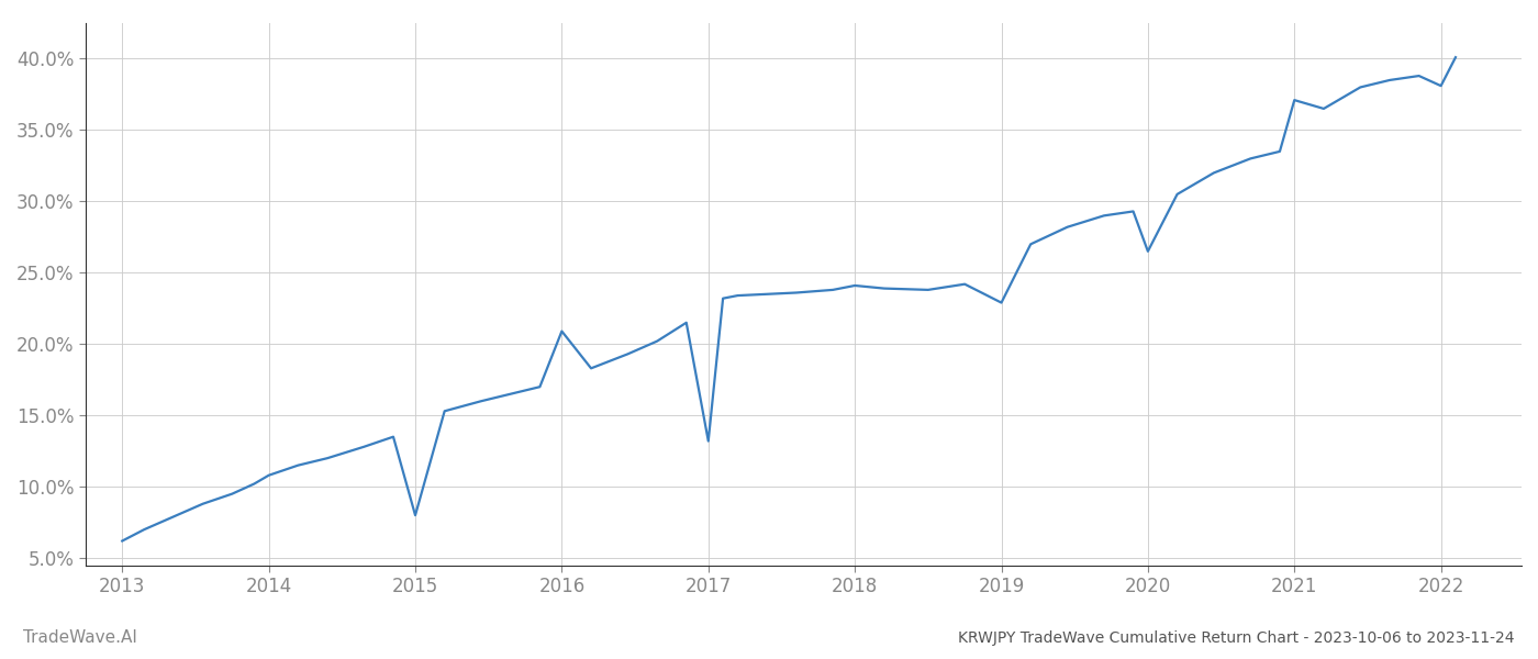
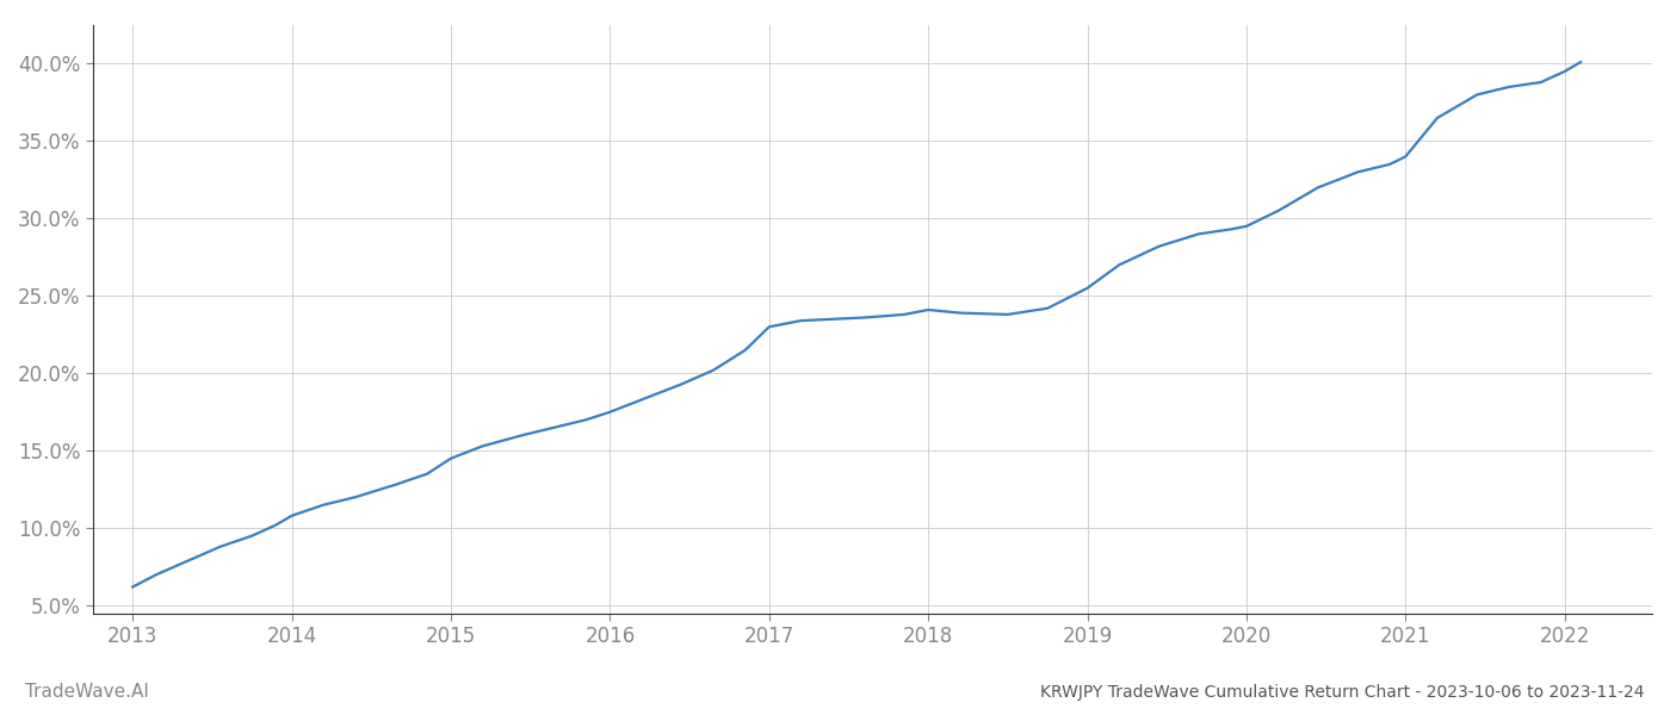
2015: 8.0% -> 14.5%
2016: 20.9% -> 17.5%
2017: 13.2% -> 23.0%
2019: 22.9% -> 25.5%
2020: 26.5% -> 29.5%
2021: 37.1% -> 34.0%
2022: 38.1% -> 39.5%
